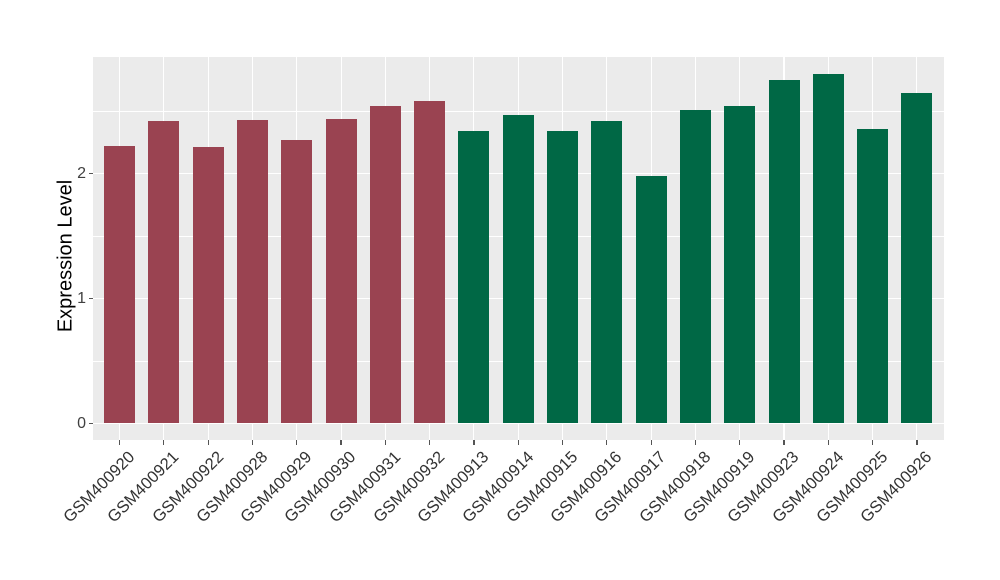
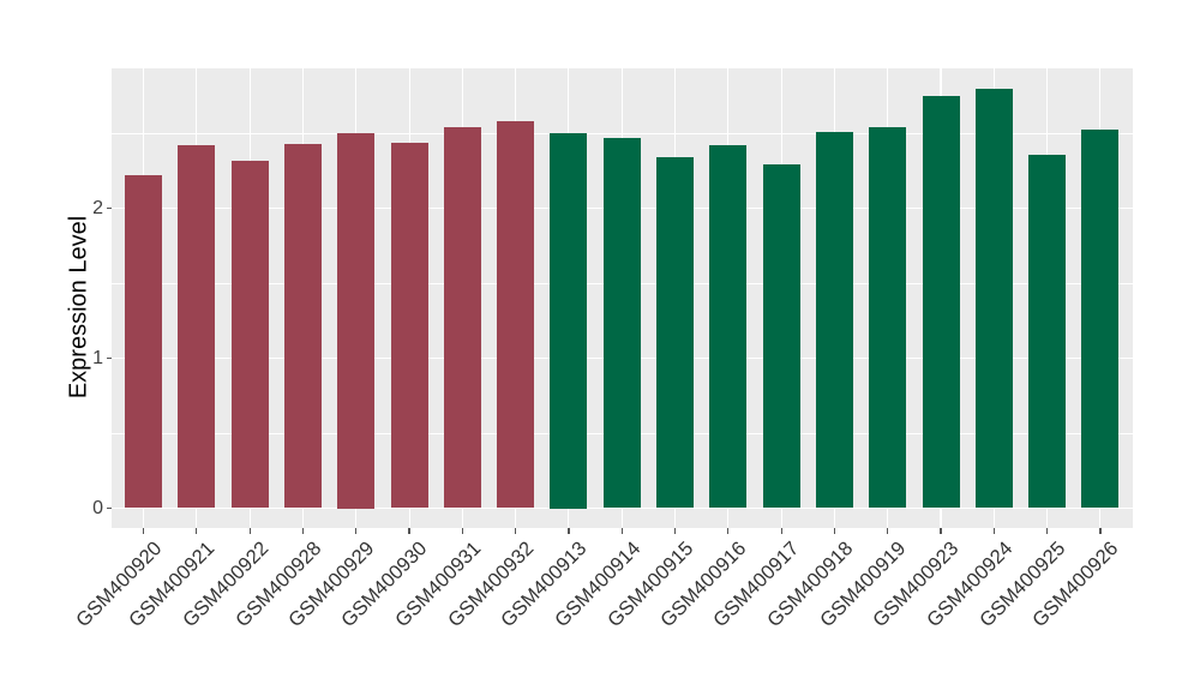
GSM400922: 2.21 -> 2.32
GSM400929: 2.27 -> 2.50
GSM400913: 2.34 -> 2.50
GSM400917: 1.98 -> 2.29
GSM400926: 2.65 -> 2.53
